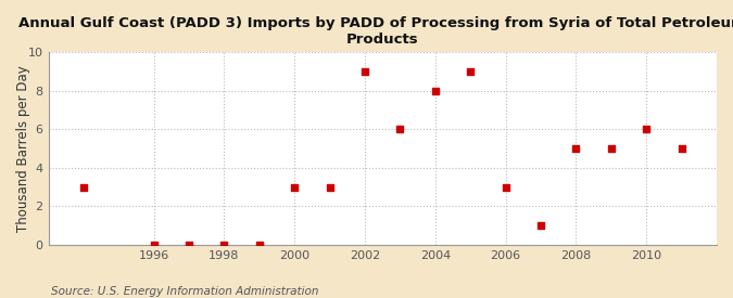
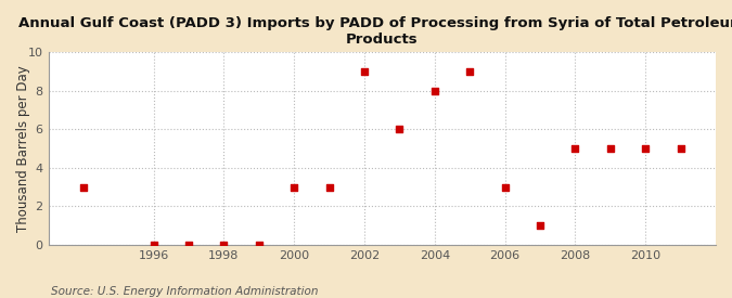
2010: 6 -> 5
